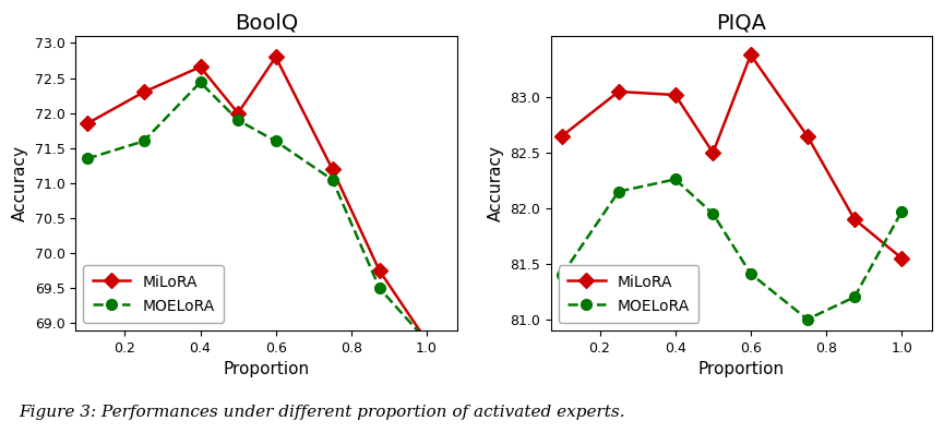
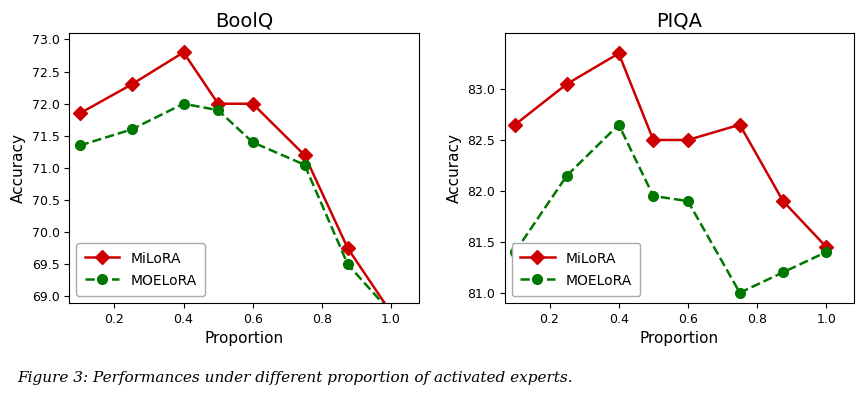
BoolQ/MiLoRA/0.4: 72.66 -> 72.80
BoolQ/MOELoRA/0.4: 72.44 -> 72.00
BoolQ/MiLoRA/0.6: 72.80 -> 72.00
BoolQ/MOELoRA/0.6: 71.60 -> 71.40
PIQA/MiLoRA/0.4: 83.02 -> 83.35
PIQA/MOELoRA/0.4: 82.26 -> 82.65
PIQA/MiLoRA/0.6: 83.38 -> 82.50
PIQA/MOELoRA/0.6: 81.41 -> 81.90
PIQA/MiLoRA/1.0: 81.55 -> 81.45
PIQA/MOELoRA/1.0: 81.97 -> 81.40
